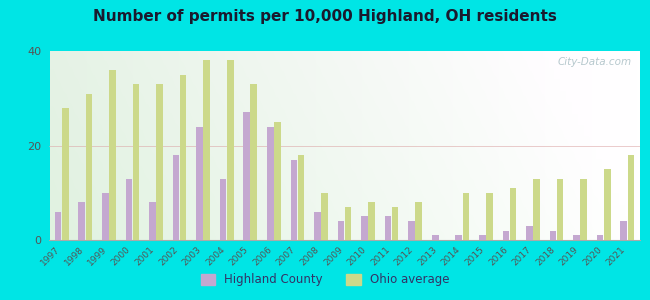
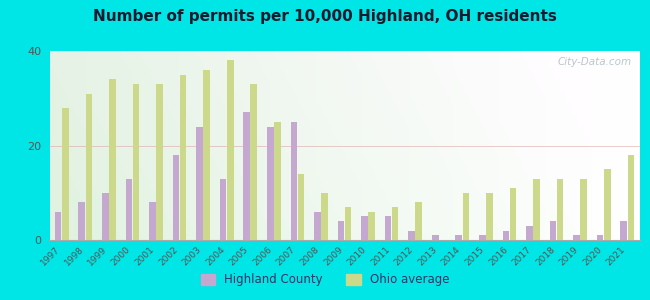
Ohio average/1999: 36 -> 34
Ohio average/2003: 38 -> 36
Highland County/2007: 17 -> 25
Ohio average/2007: 18 -> 14
Ohio average/2010: 8 -> 6
Highland County/2012: 4 -> 2
Highland County/2018: 2 -> 4
